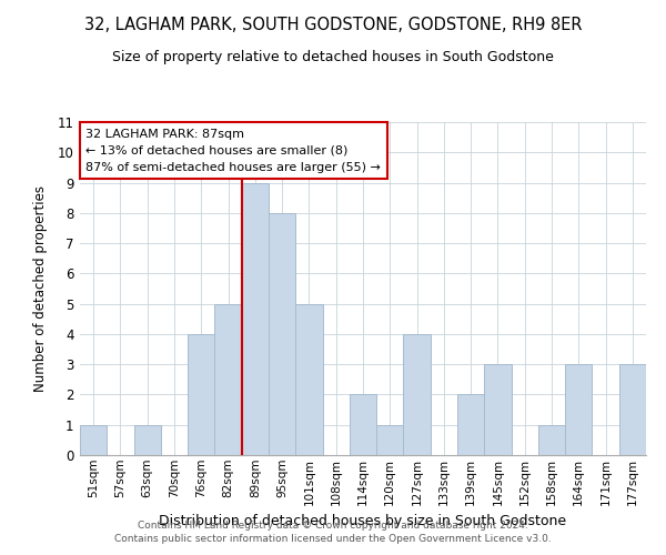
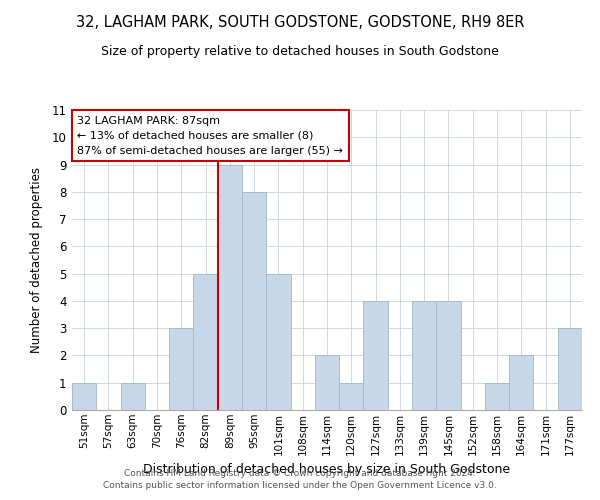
76sqm: 4 -> 3
139sqm: 2 -> 4
145sqm: 3 -> 4
164sqm: 3 -> 2
